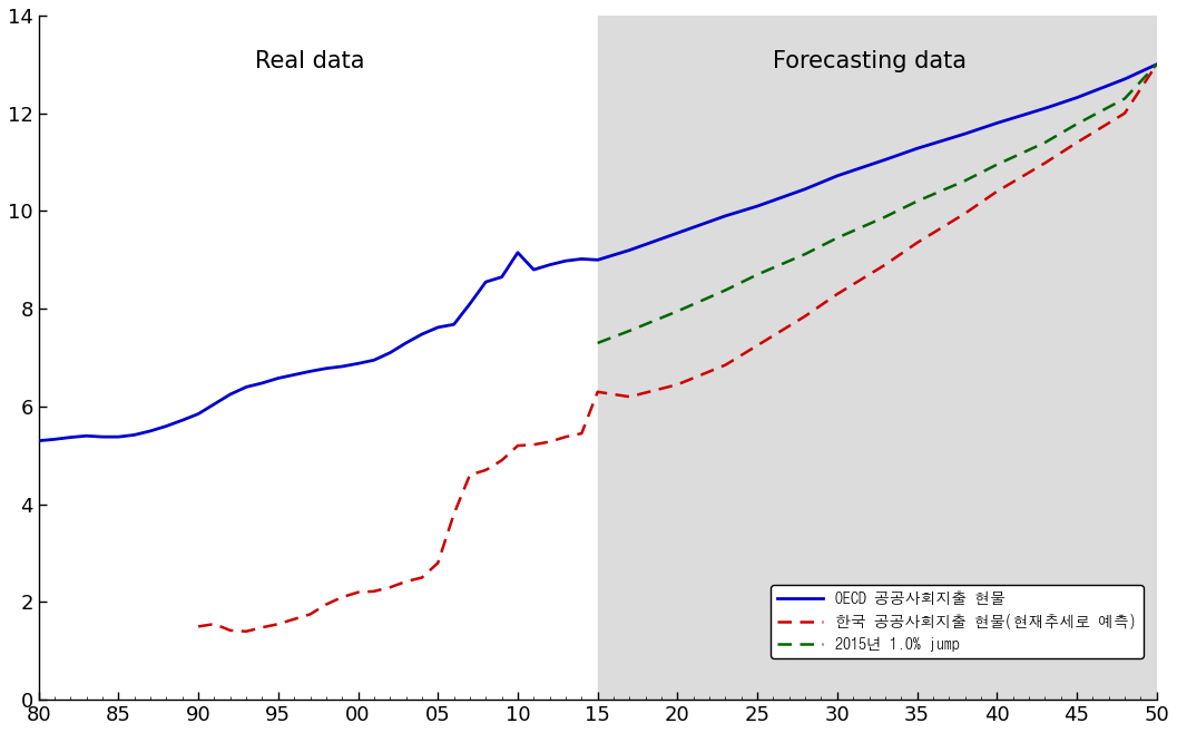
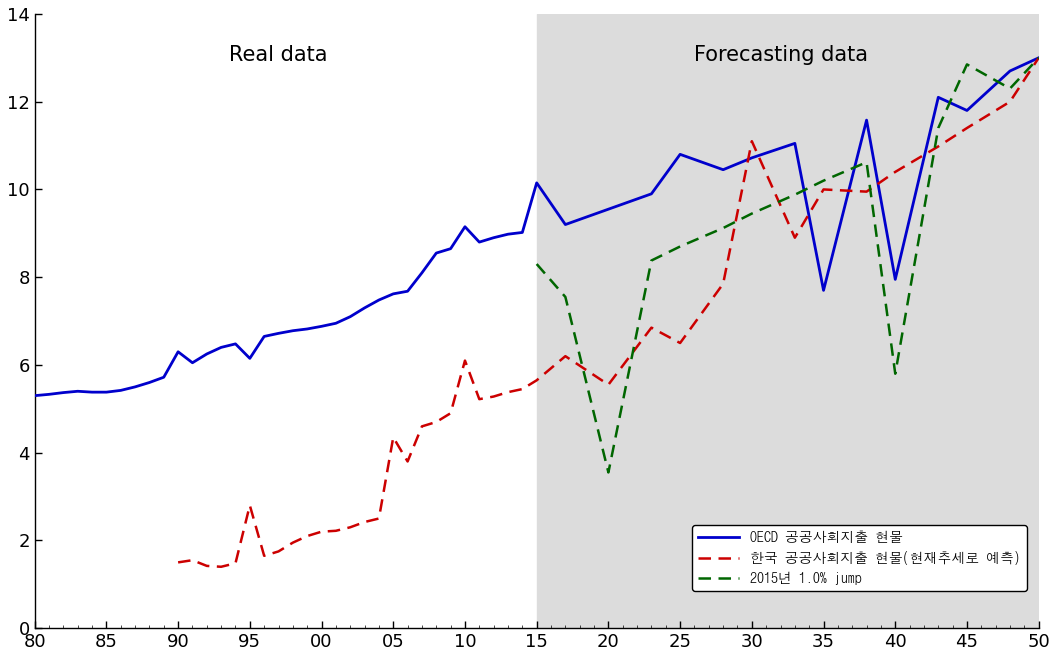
OECD 공공사회지출 현물/90: 5.85 -> 6.30
OECD 공공사회지출 현물/95: 6.58 -> 6.15
한국 공공사회지출 현물(현재추세로 예측)/95: 1.55 -> 2.80
한국 공공사회지출 현물(현재추세로 예측)/05: 2.80 -> 4.35
한국 공공사회지출 현물(현재추세로 예측)/10: 5.20 -> 6.10
OECD 공공사회지출 현물/15: 9.00 -> 10.15
한국 공공사회지출 현물(현재추세로 예측)/15: 6.30 -> 5.65
2015년 1.0% jump/15: 7.30 -> 8.30
한국 공공사회지출 현물(현재추세로 예측)/20: 6.45 -> 5.55
2015년 1.0% jump/20: 7.95 -> 3.55
OECD 공공사회지출 현물/25: 10.10 -> 10.80
한국 공공사회지출 현물(현재추세로 예측)/25: 7.25 -> 6.50
한국 공공사회지출 현물(현재추세로 예측)/30: 8.30 -> 11.10
OECD 공공사회지출 현물/35: 11.28 -> 7.70
한국 공공사회지출 현물(현재추세로 예측)/35: 9.35 -> 10.00
OECD 공공사회지출 현물/40: 11.80 -> 7.95
2015년 1.0% jump/40: 10.95 -> 5.80
OECD 공공사회지출 현물/45: 12.32 -> 11.80
2015년 1.0% jump/45: 11.78 -> 12.85
